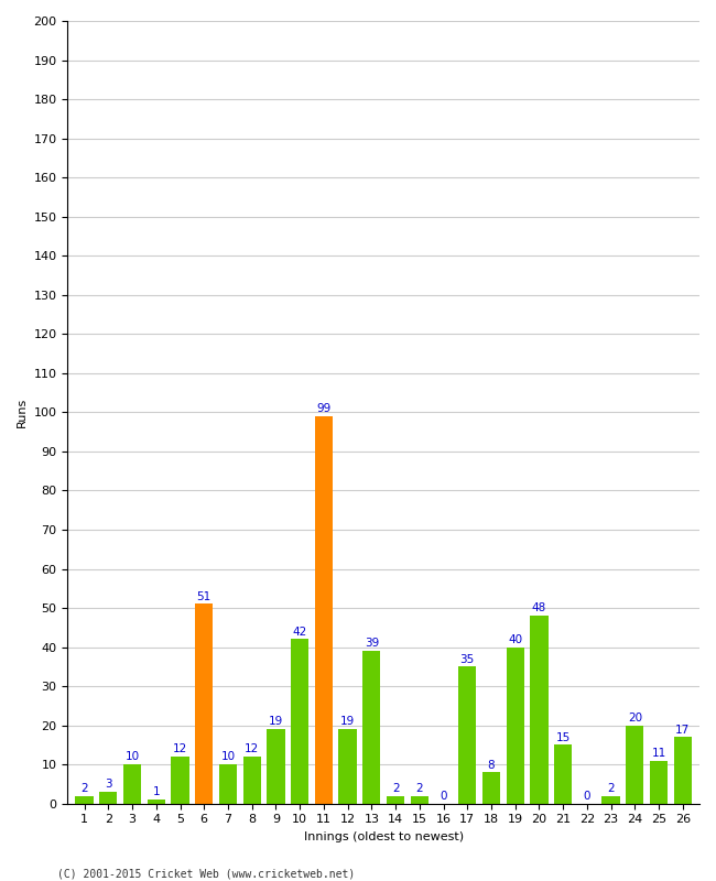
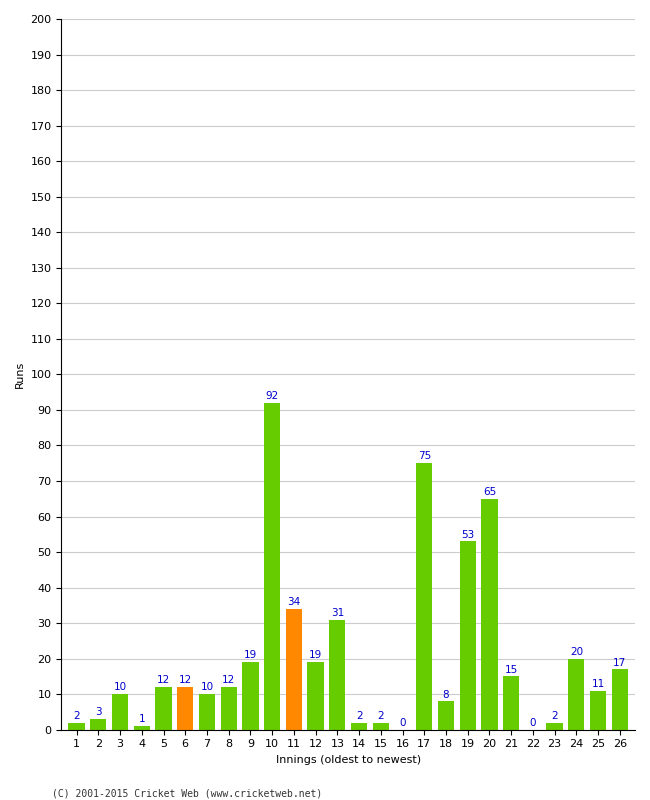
6: 51 -> 12
10: 42 -> 92
11: 99 -> 34
13: 39 -> 31
17: 35 -> 75
19: 40 -> 53
20: 48 -> 65
